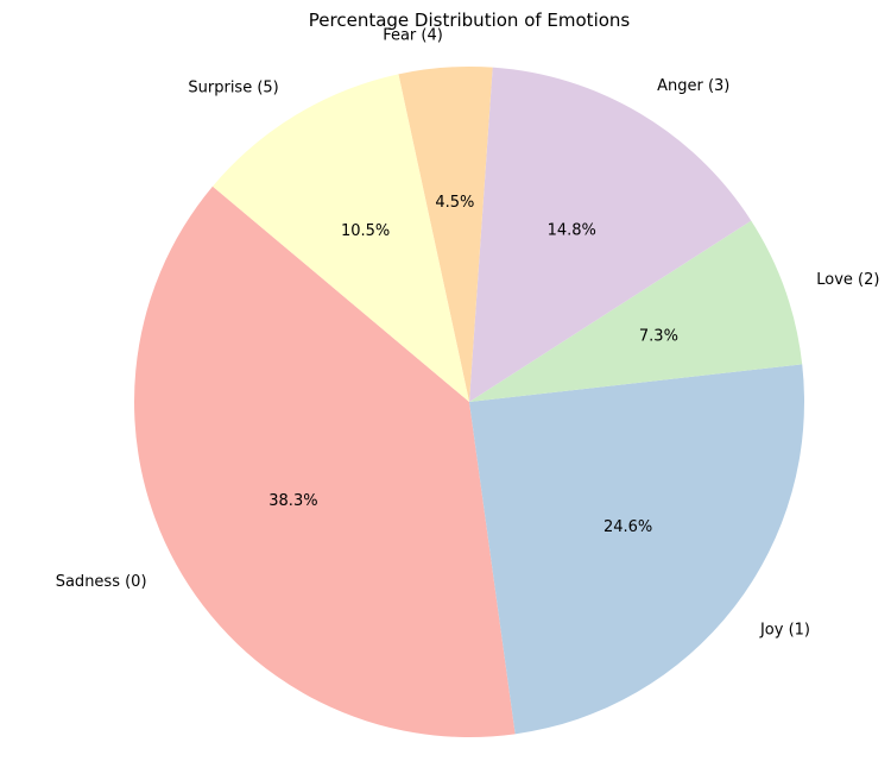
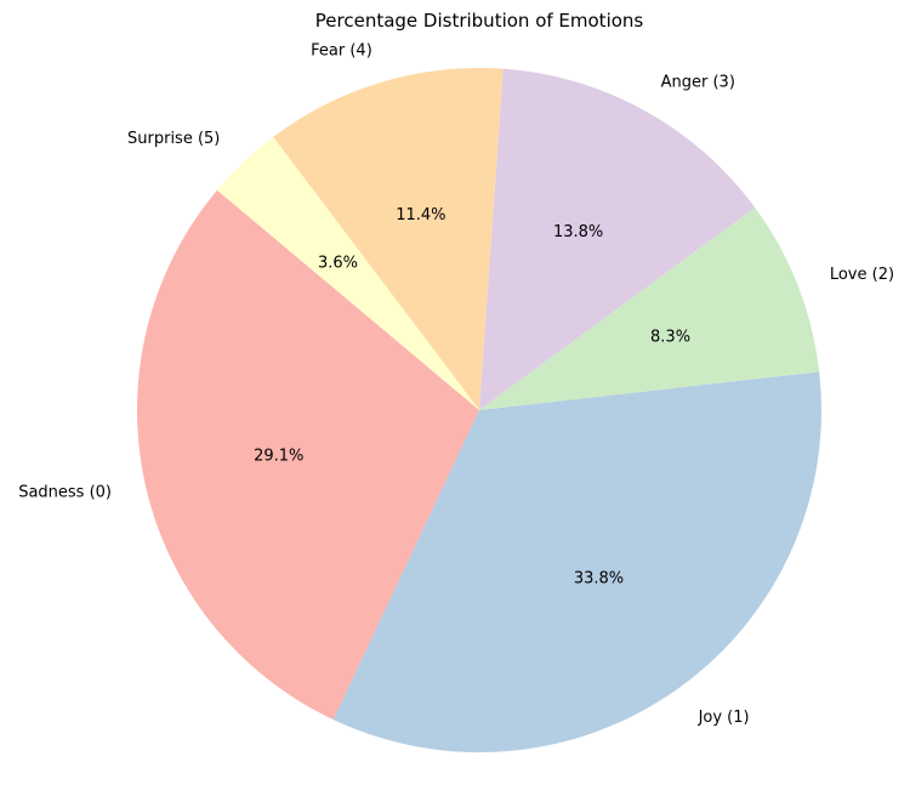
Sadness (0): 38.3% -> 29.1%
Joy (1): 24.6% -> 33.8%
Love (2): 7.3% -> 8.3%
Anger (3): 14.8% -> 13.8%
Fear (4): 4.5% -> 11.4%
Surprise (5): 10.5% -> 3.6%
